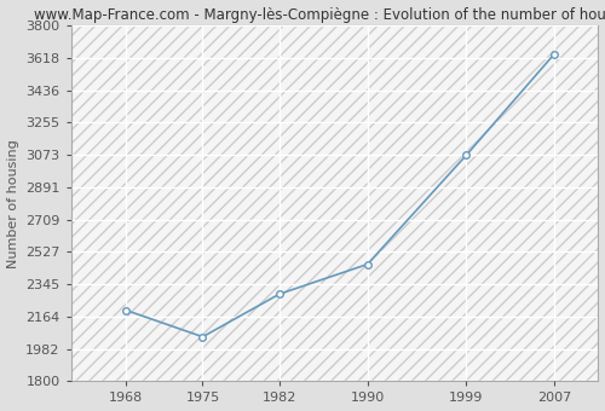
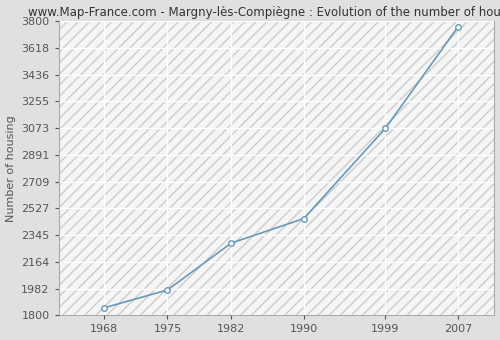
1968: 2200 -> 1850
1975: 2050 -> 1970
2007: 3640 -> 3760
